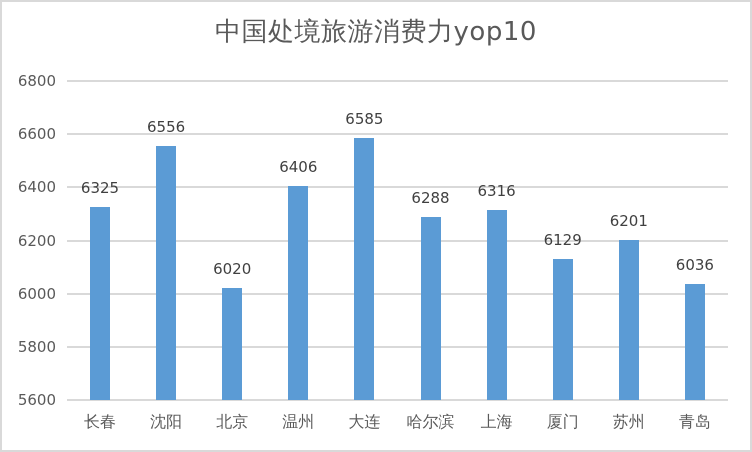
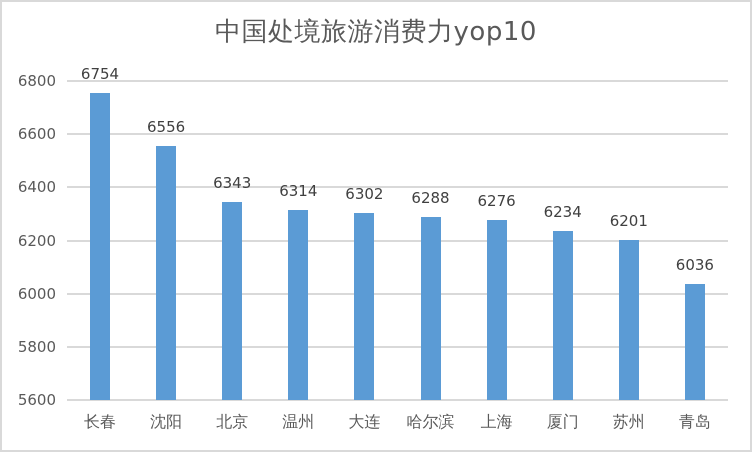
长春: 6325 -> 6754
北京: 6020 -> 6343
温州: 6406 -> 6314
大连: 6585 -> 6302
上海: 6316 -> 6276
厦门: 6129 -> 6234
